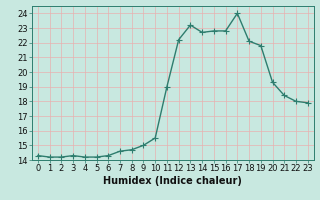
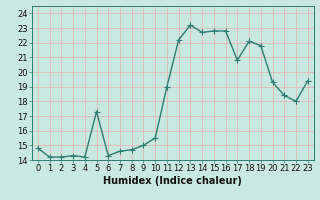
0: 14.3 -> 14.8
5: 14.2 -> 17.3
17: 24.0 -> 20.8
23: 17.9 -> 19.4
